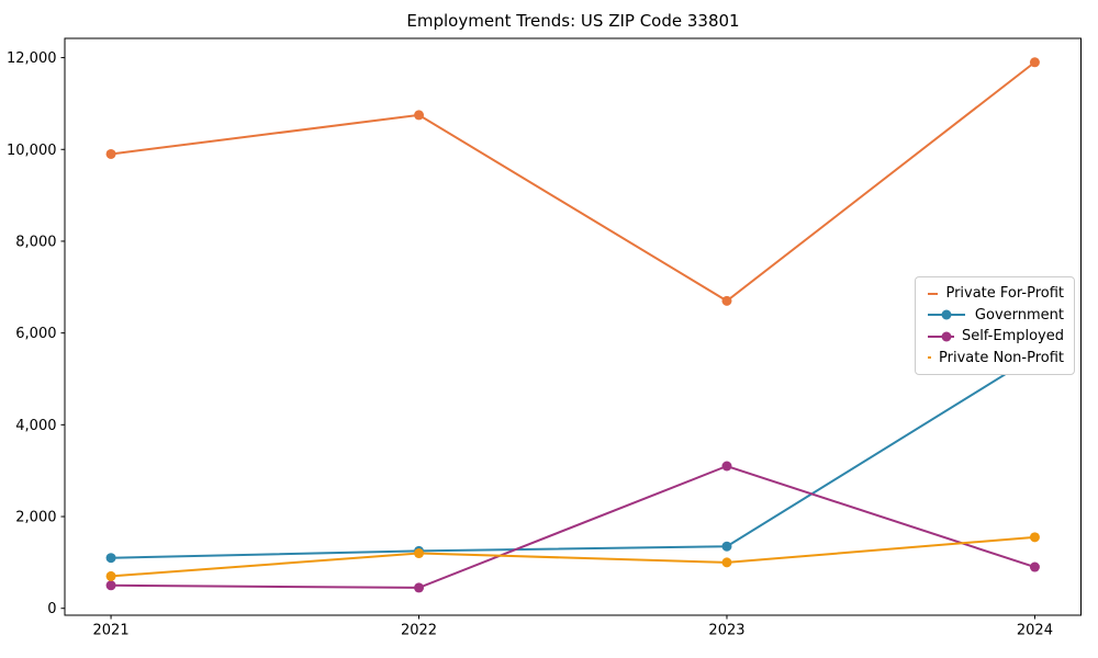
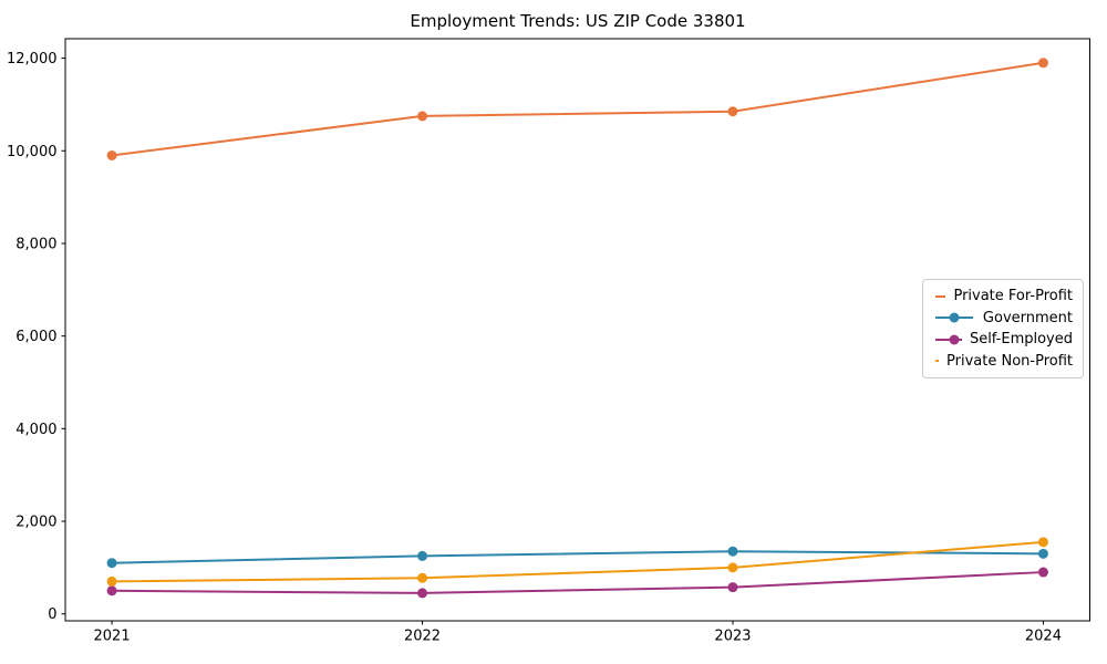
Private Non-Profit/2022: 1200 -> 800
Private For-Profit/2023: 6700 -> 10800
Self-Employed/2023: 3100 -> 600
Government/2024: 5500 -> 1300
